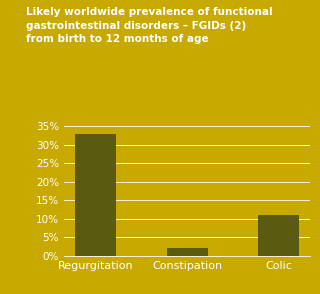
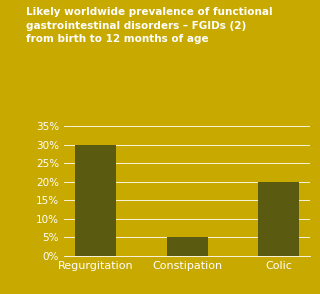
Regurgitation: 33% -> 30%
Constipation: 2% -> 5%
Colic: 11% -> 20%
